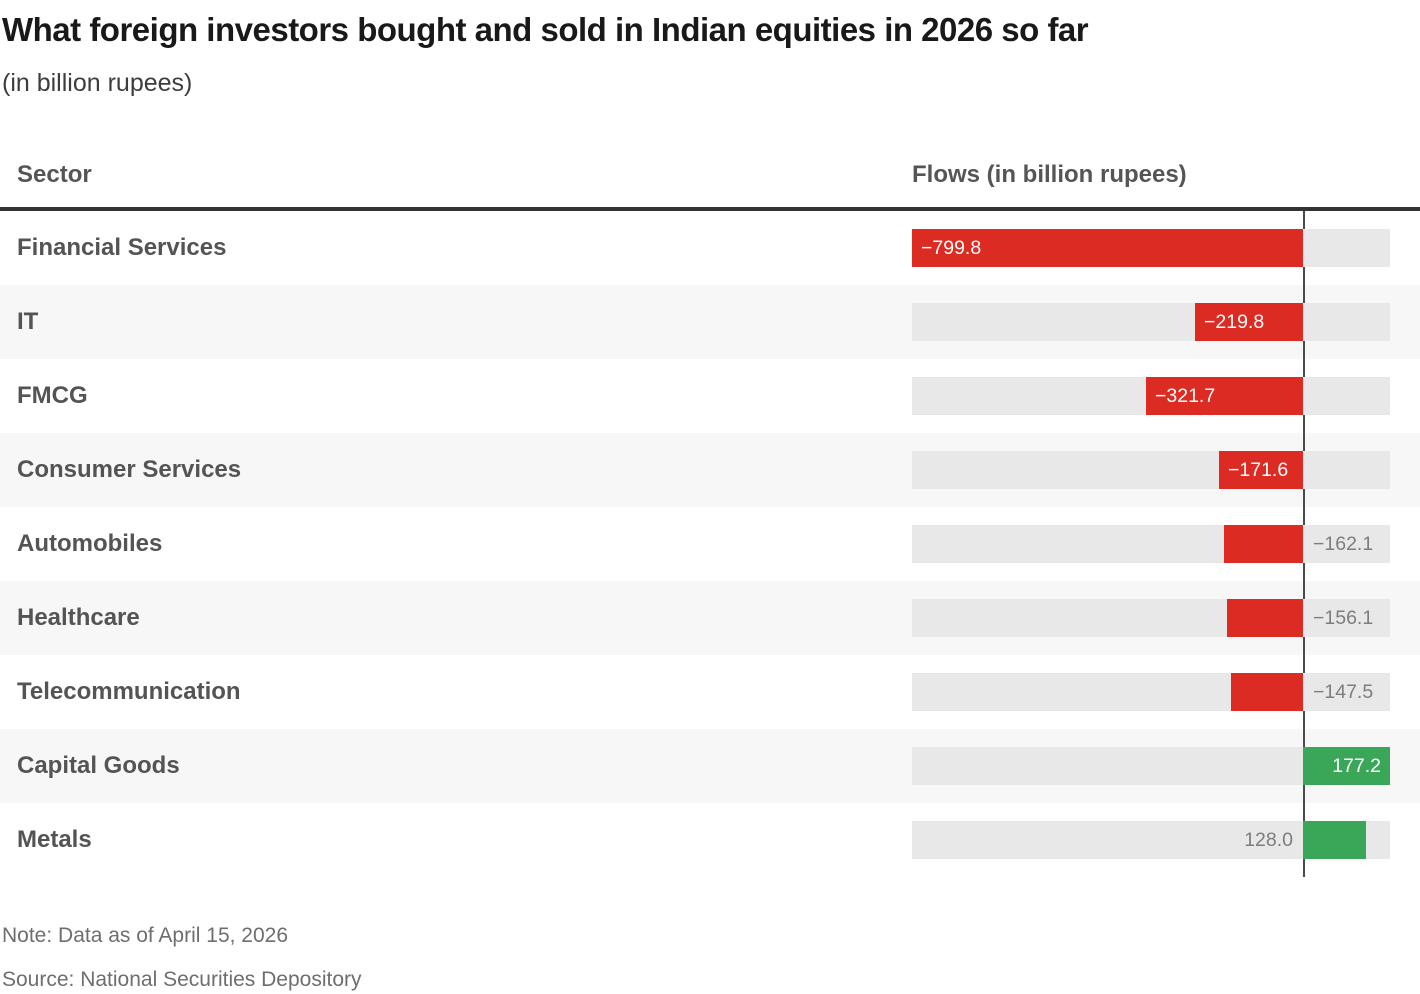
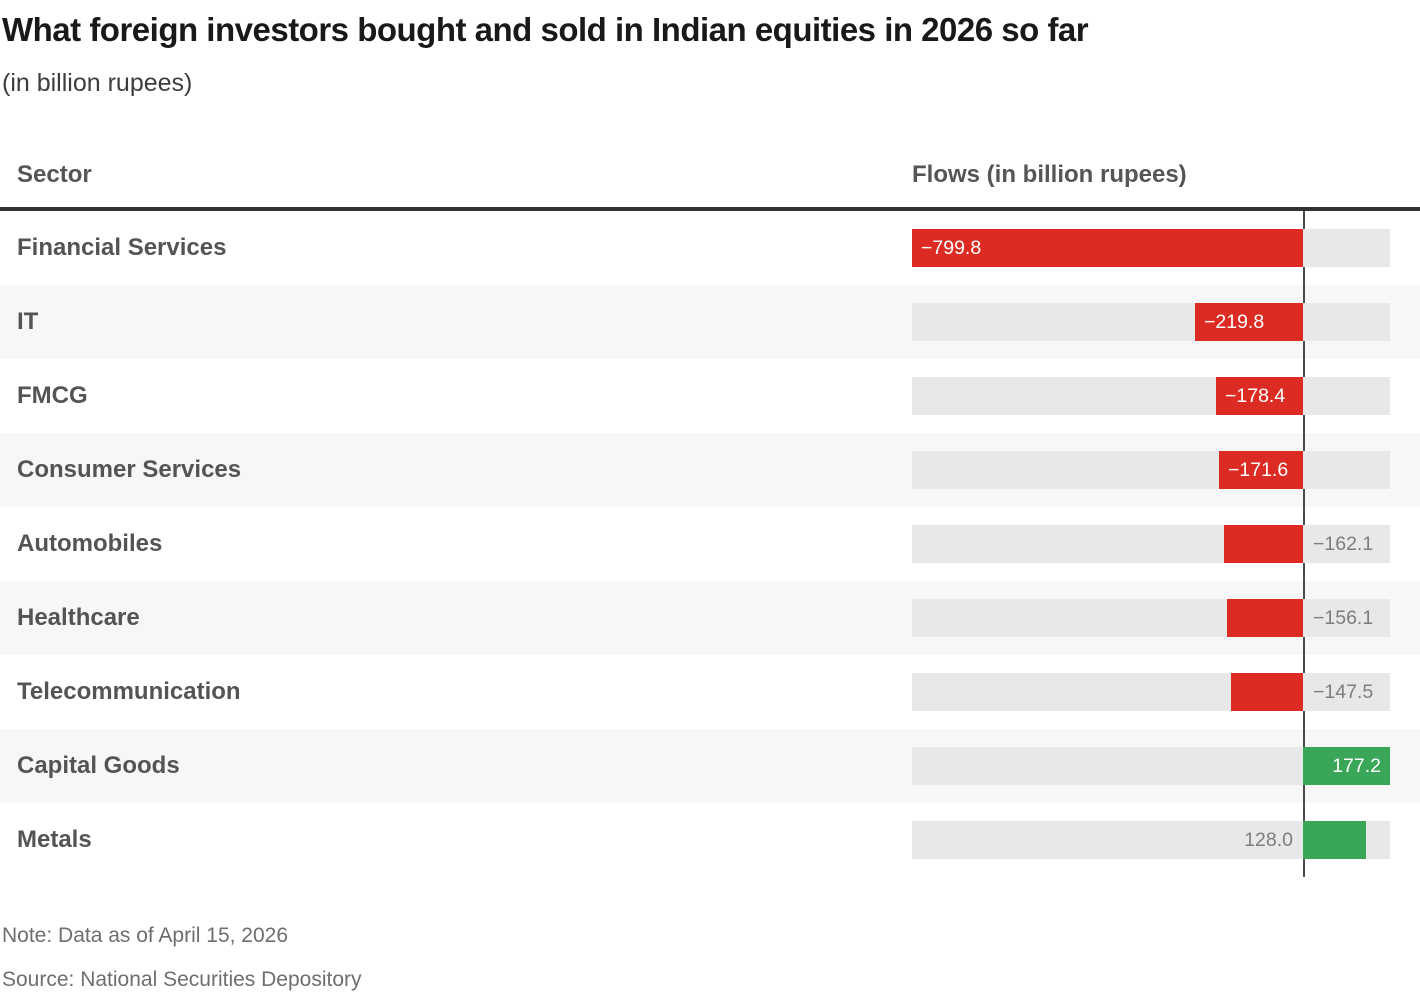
FMCG: −321.7 -> −178.4
